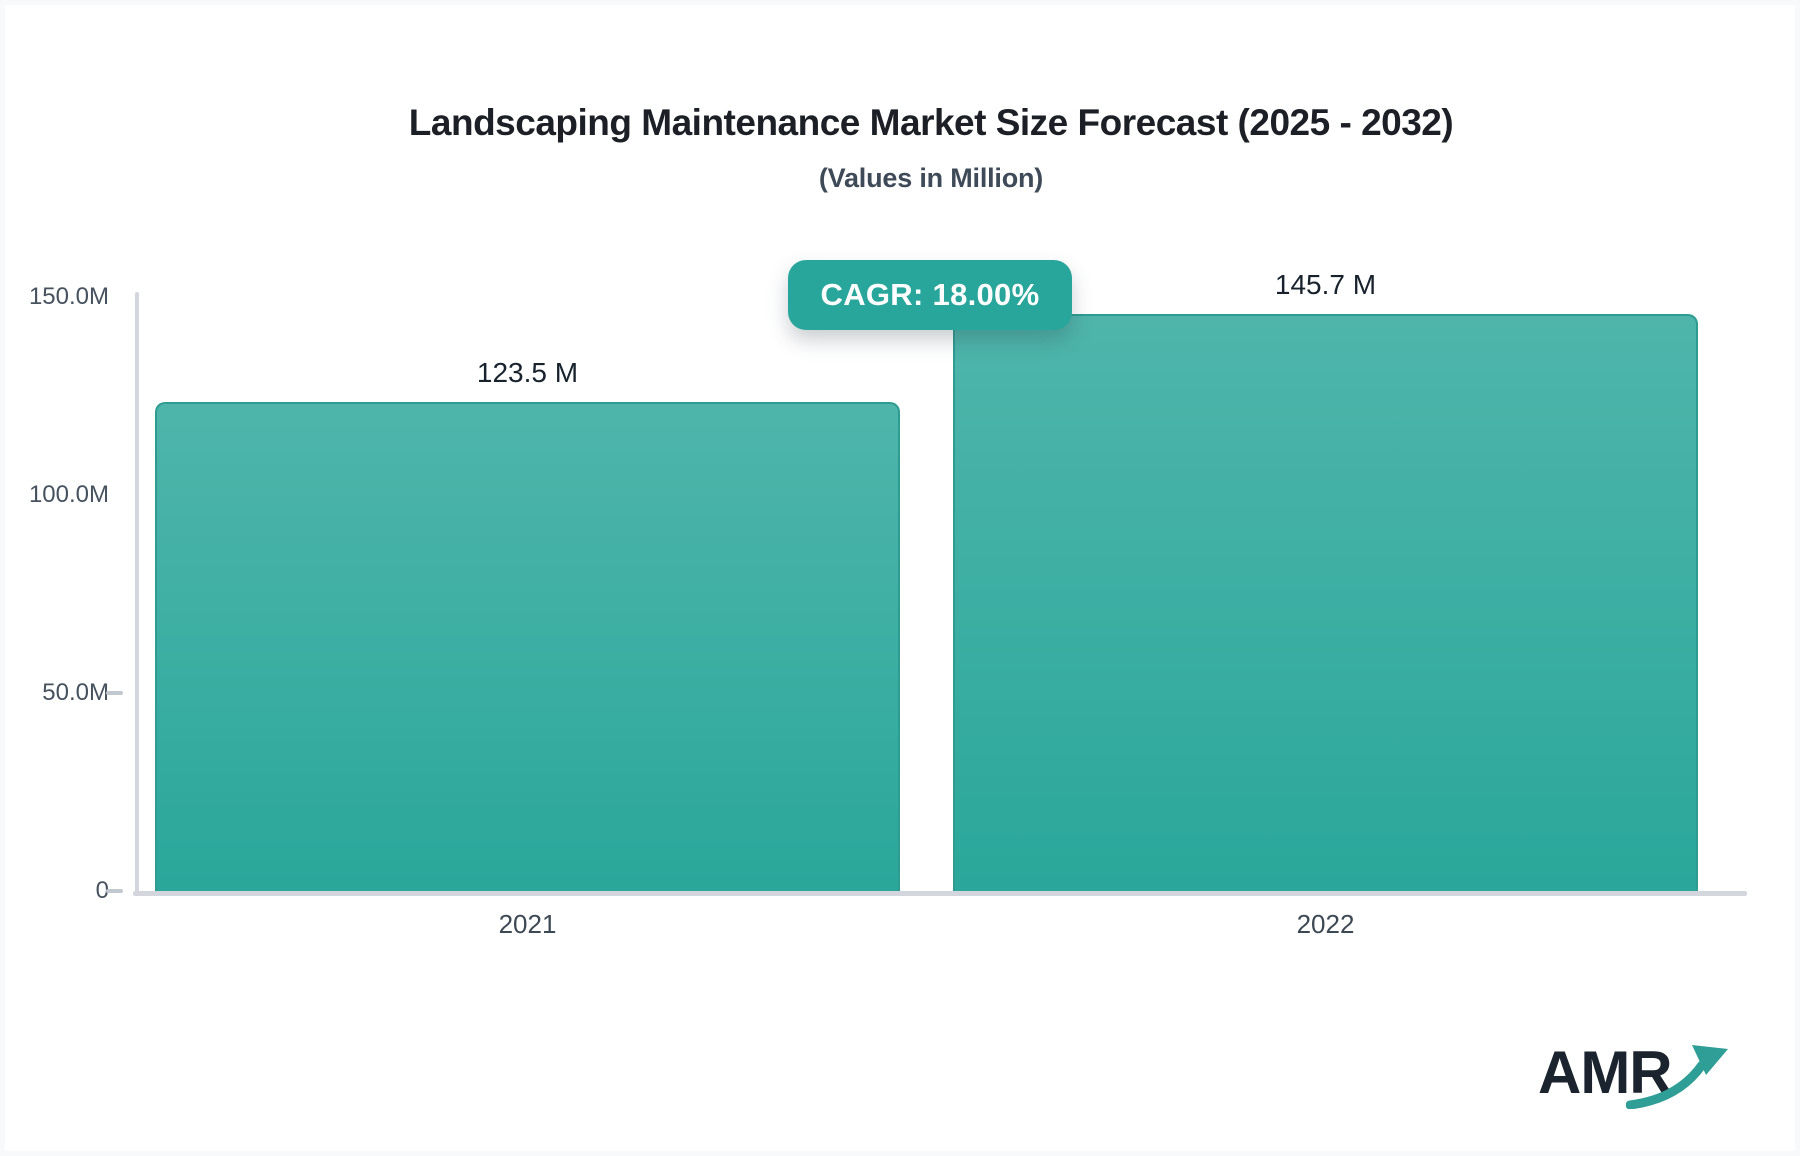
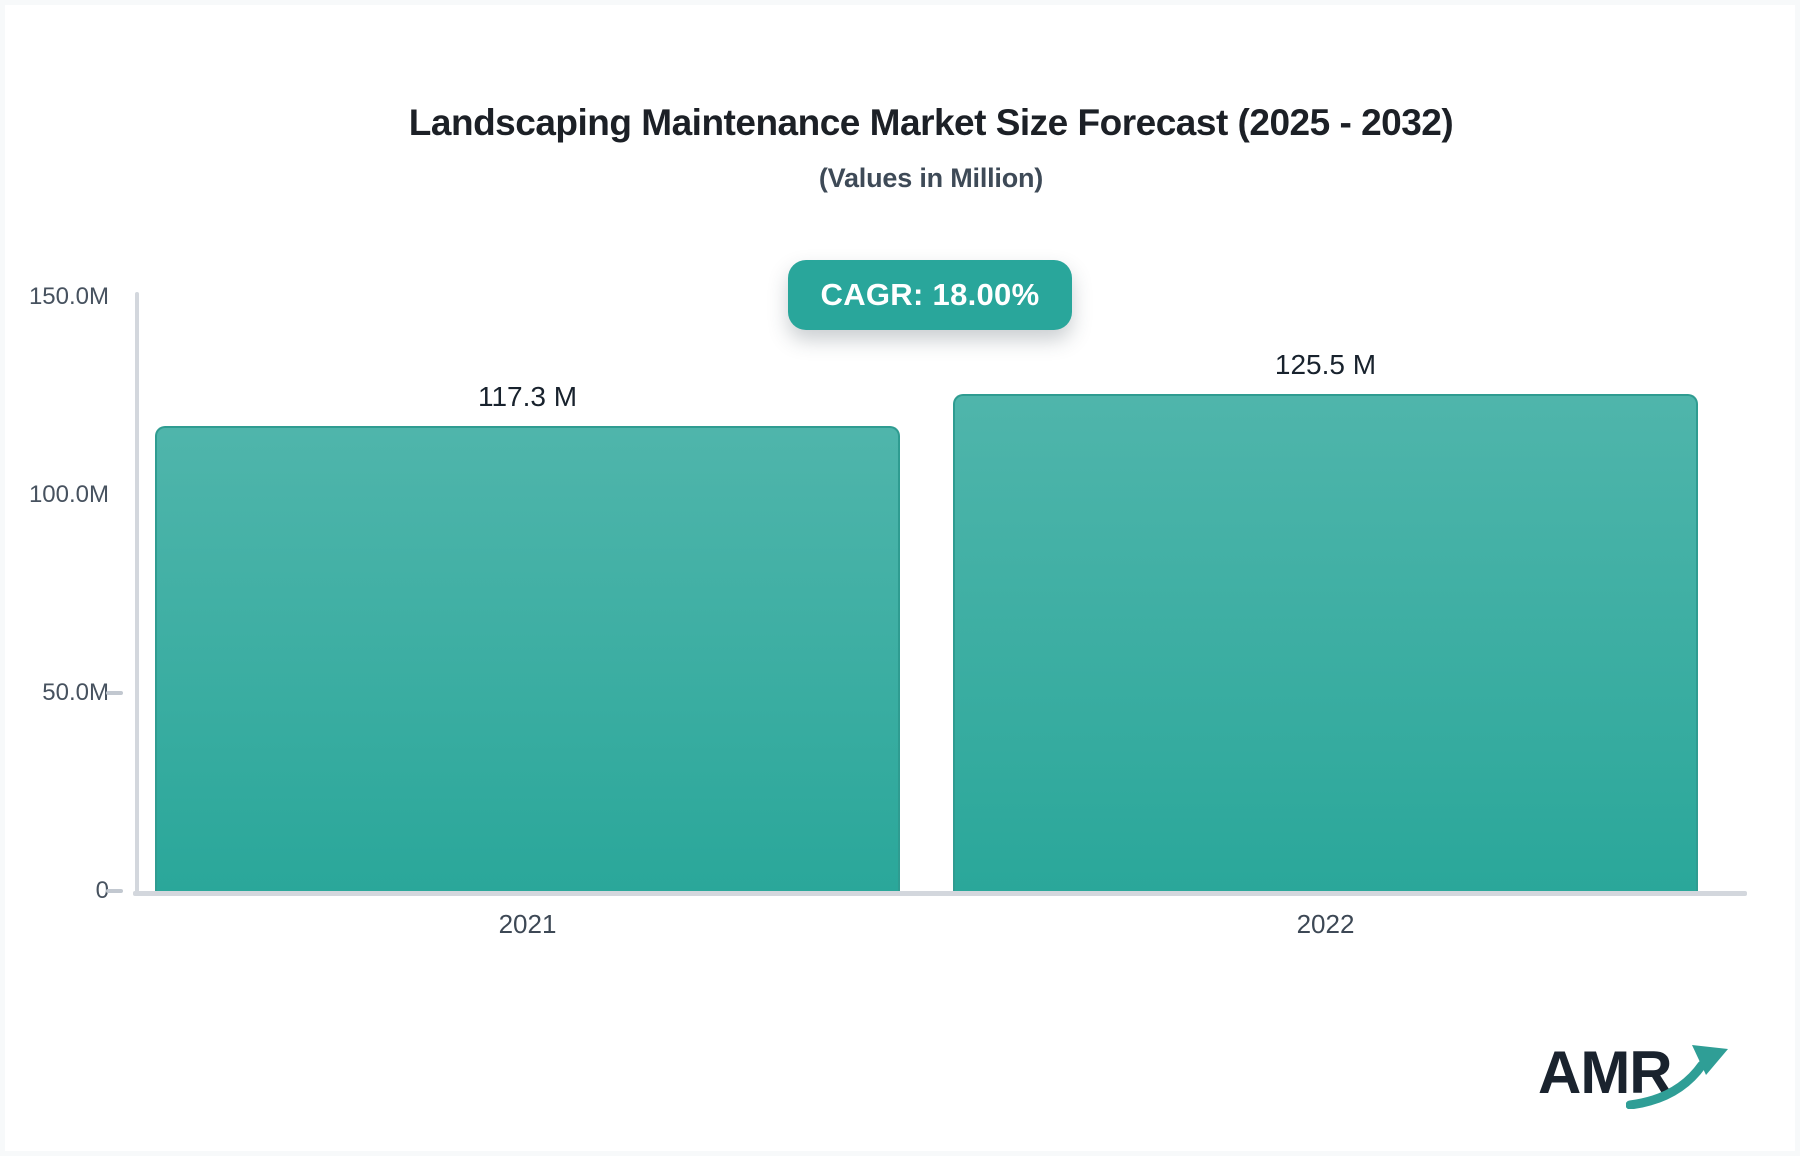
2021: 123.5 -> 117.3
2022: 145.7 -> 125.5
